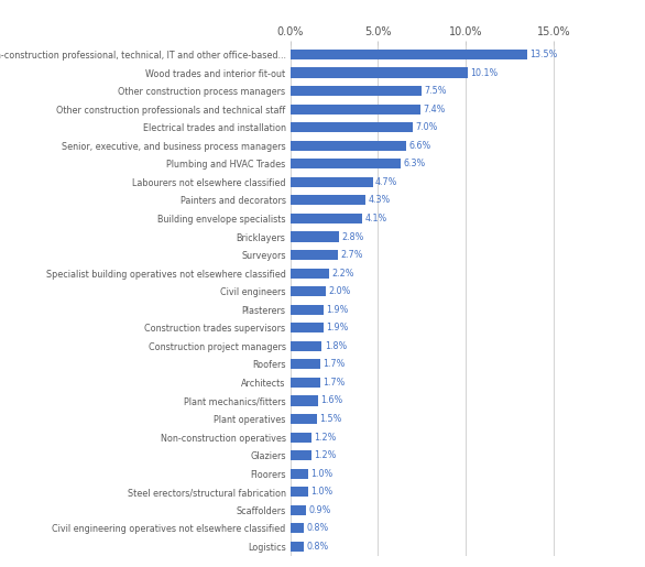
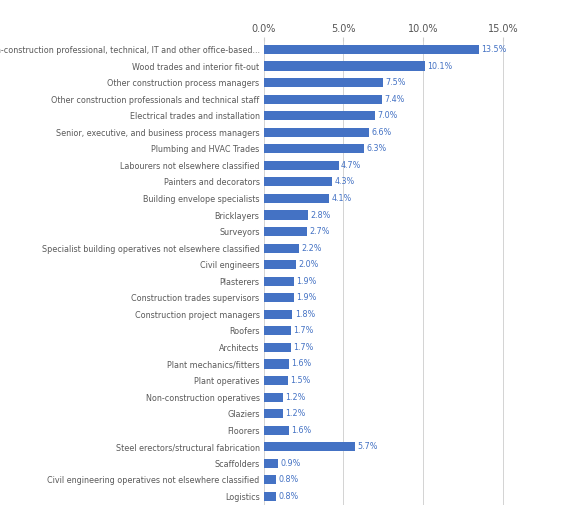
Floorers: 1.0% -> 1.6%
Steel erectors/structural fabrication: 1.0% -> 5.7%
